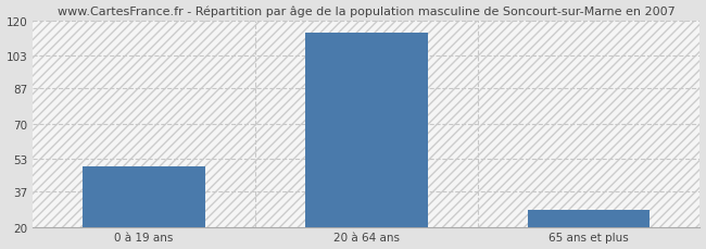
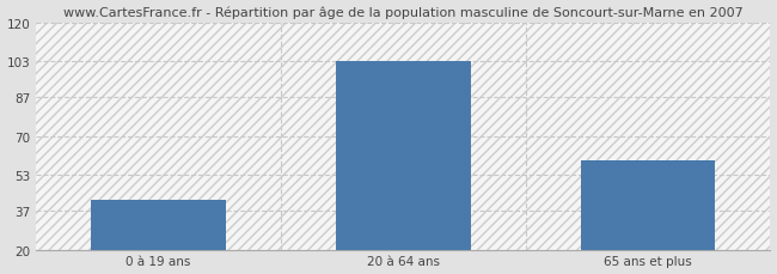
0 à 19 ans: 49 -> 42
20 à 64 ans: 114 -> 103
65 ans et plus: 28 -> 59
